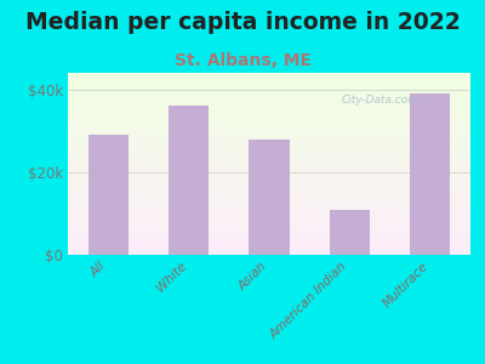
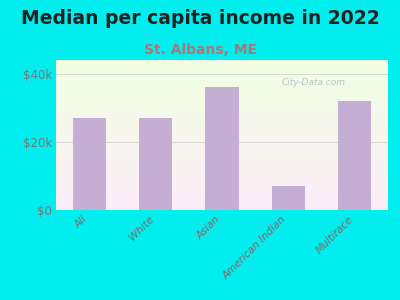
All: $29k -> $27k
White: $36k -> $27k
Asian: $28k -> $36k
American Indian: $11k -> $7k
Multirace: $39k -> $32k
